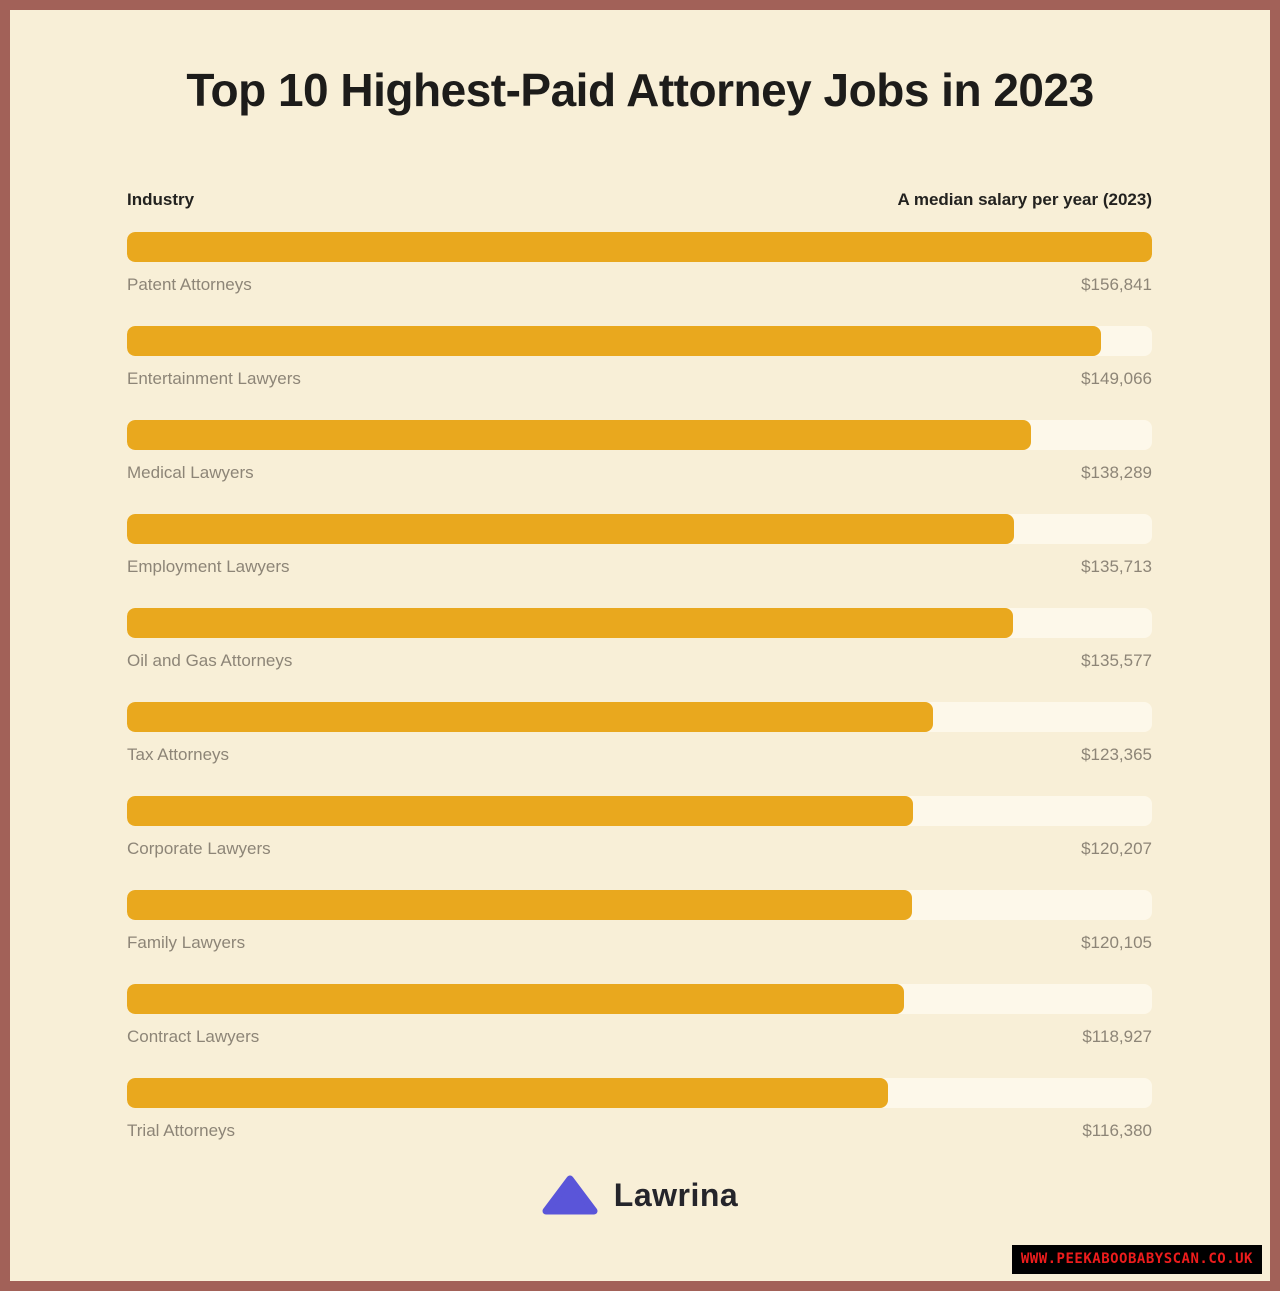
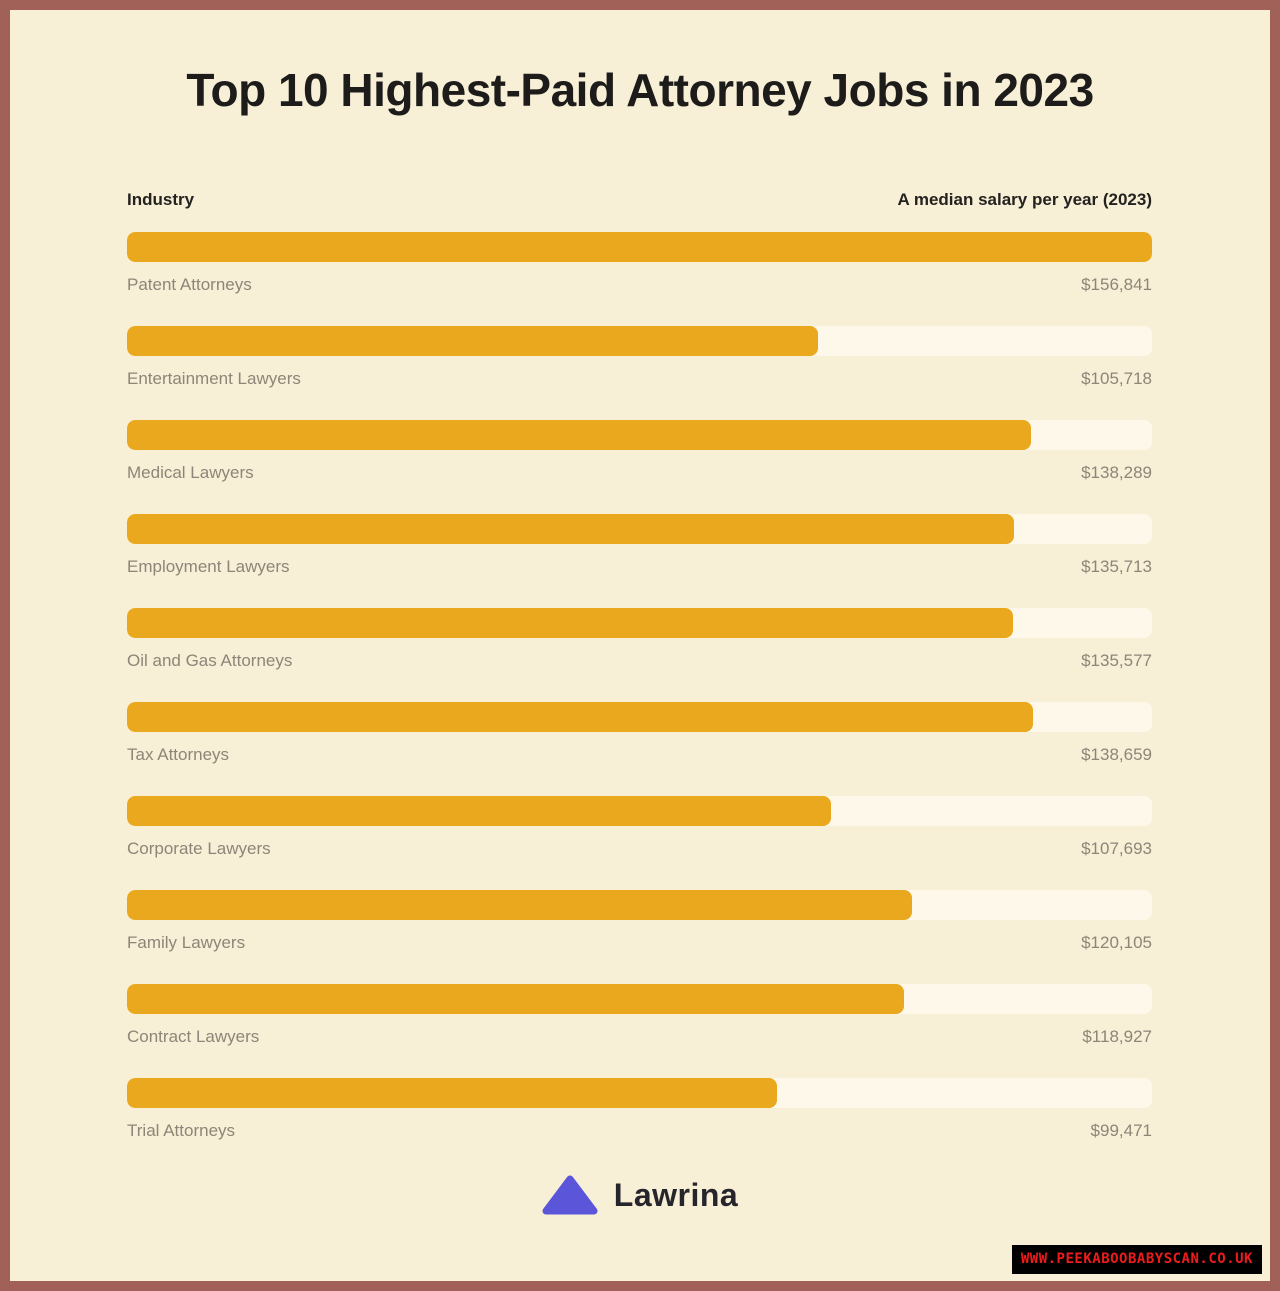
Entertainment Lawyers: $149,066 -> $105,718
Tax Attorneys: $123,365 -> $138,659
Corporate Lawyers: $120,207 -> $107,693
Trial Attorneys: $116,380 -> $99,471
